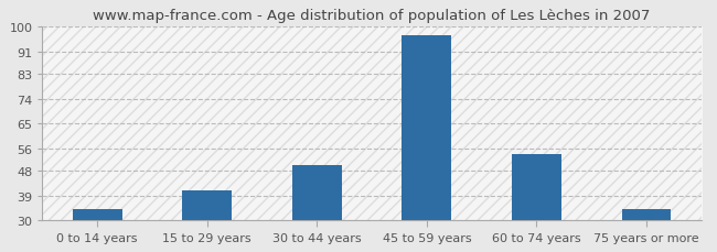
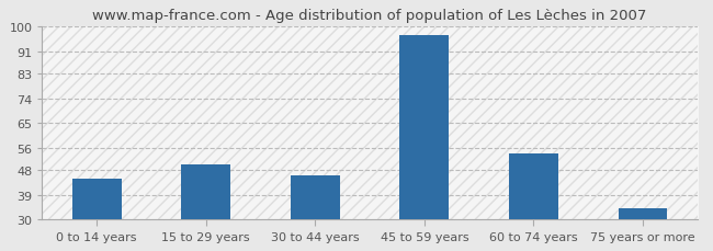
0 to 14 years: 34 -> 45
15 to 29 years: 41 -> 50
30 to 44 years: 50 -> 46
